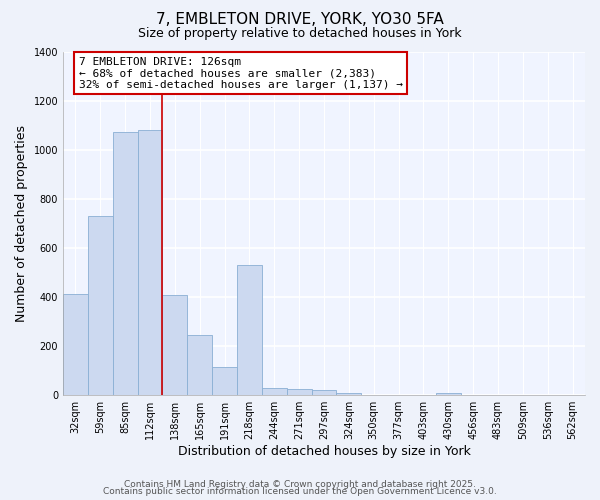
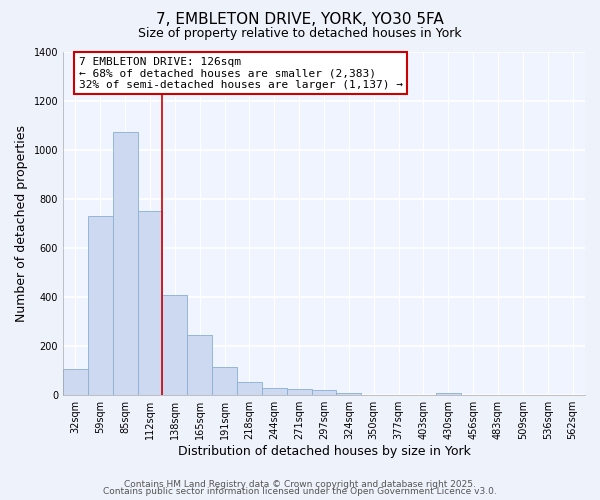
32sqm: 410 -> 105
112sqm: 1080 -> 750
218sqm: 530 -> 50
